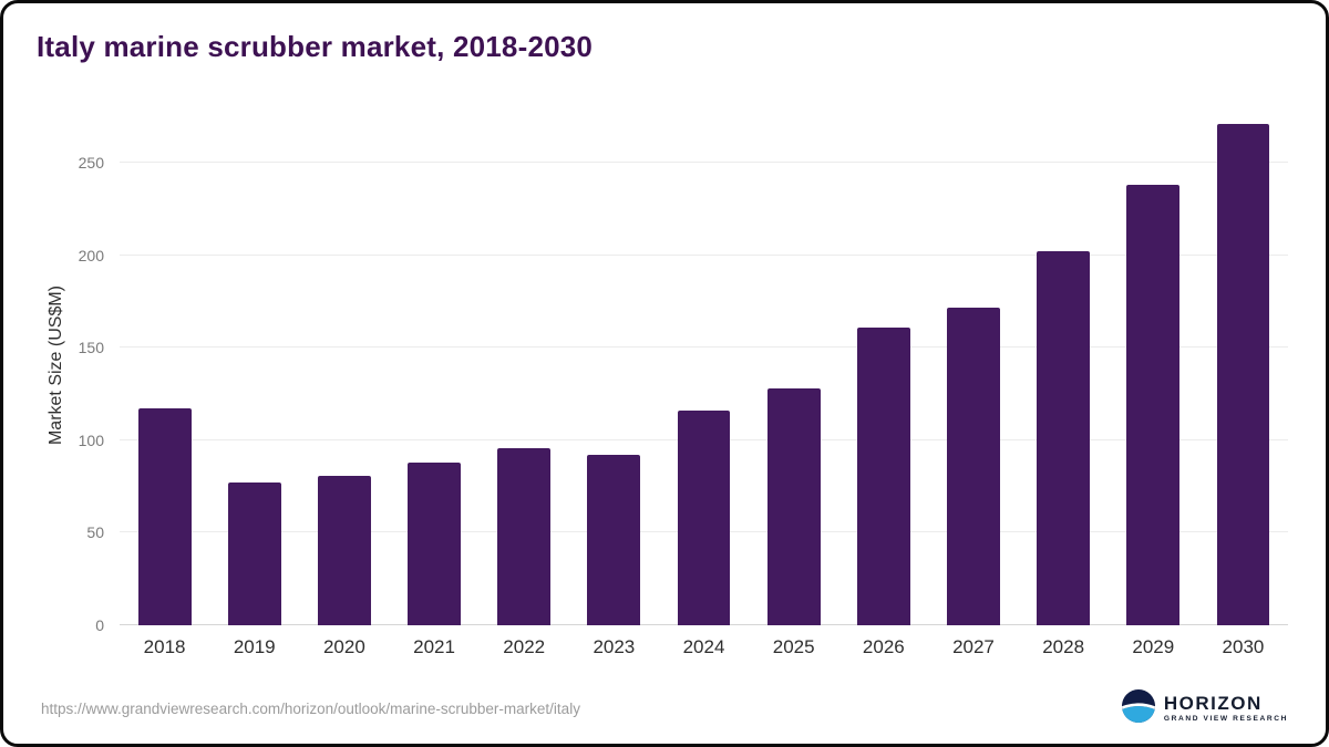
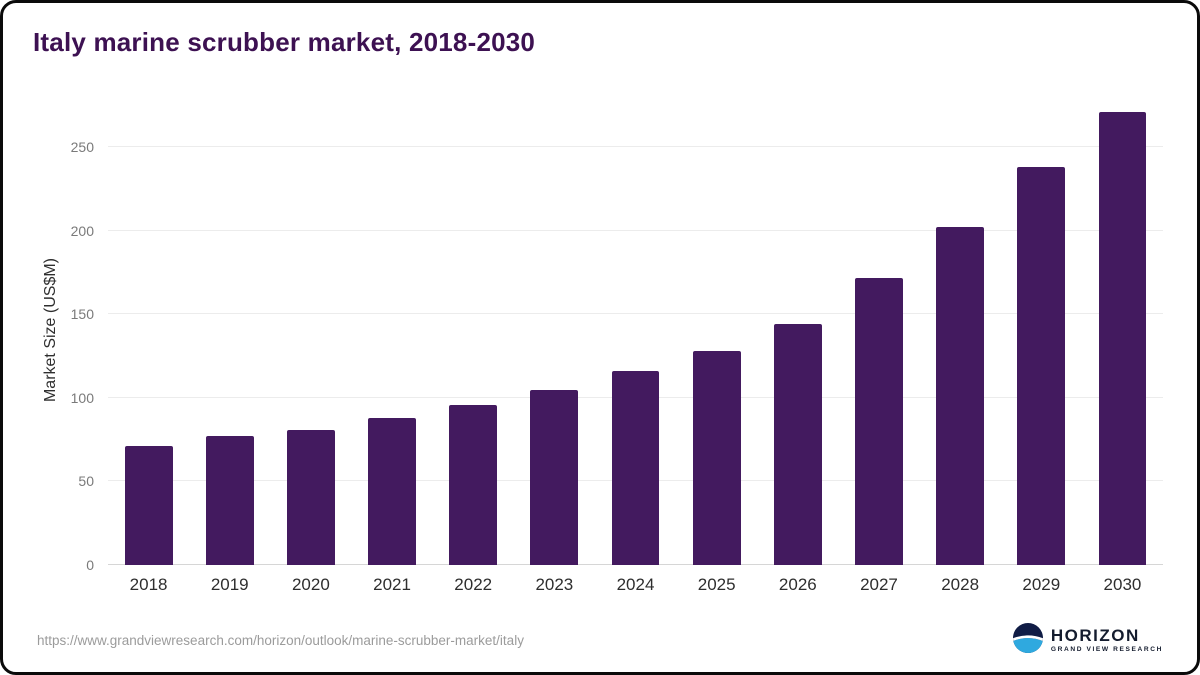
2018: 117 -> 71
2023: 92 -> 105
2026: 161 -> 144
